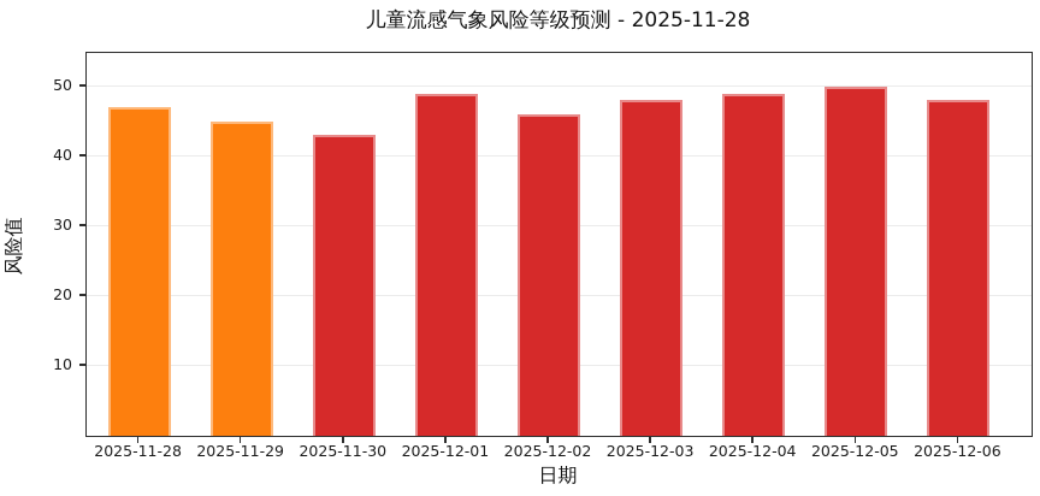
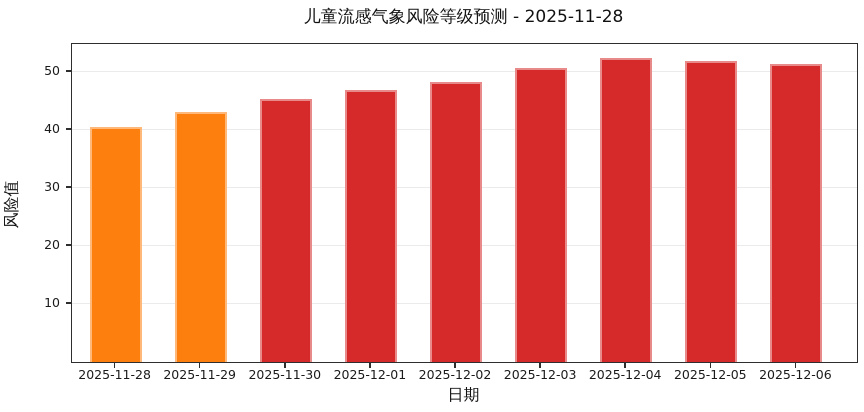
2025-11-28: 47 -> 40
2025-11-29: 45 -> 43
2025-11-30: 43 -> 45
2025-12-01: 49 -> 47
2025-12-02: 46 -> 48
2025-12-03: 48 -> 51
2025-12-04: 49 -> 52
2025-12-05: 50 -> 52
2025-12-06: 48 -> 51
